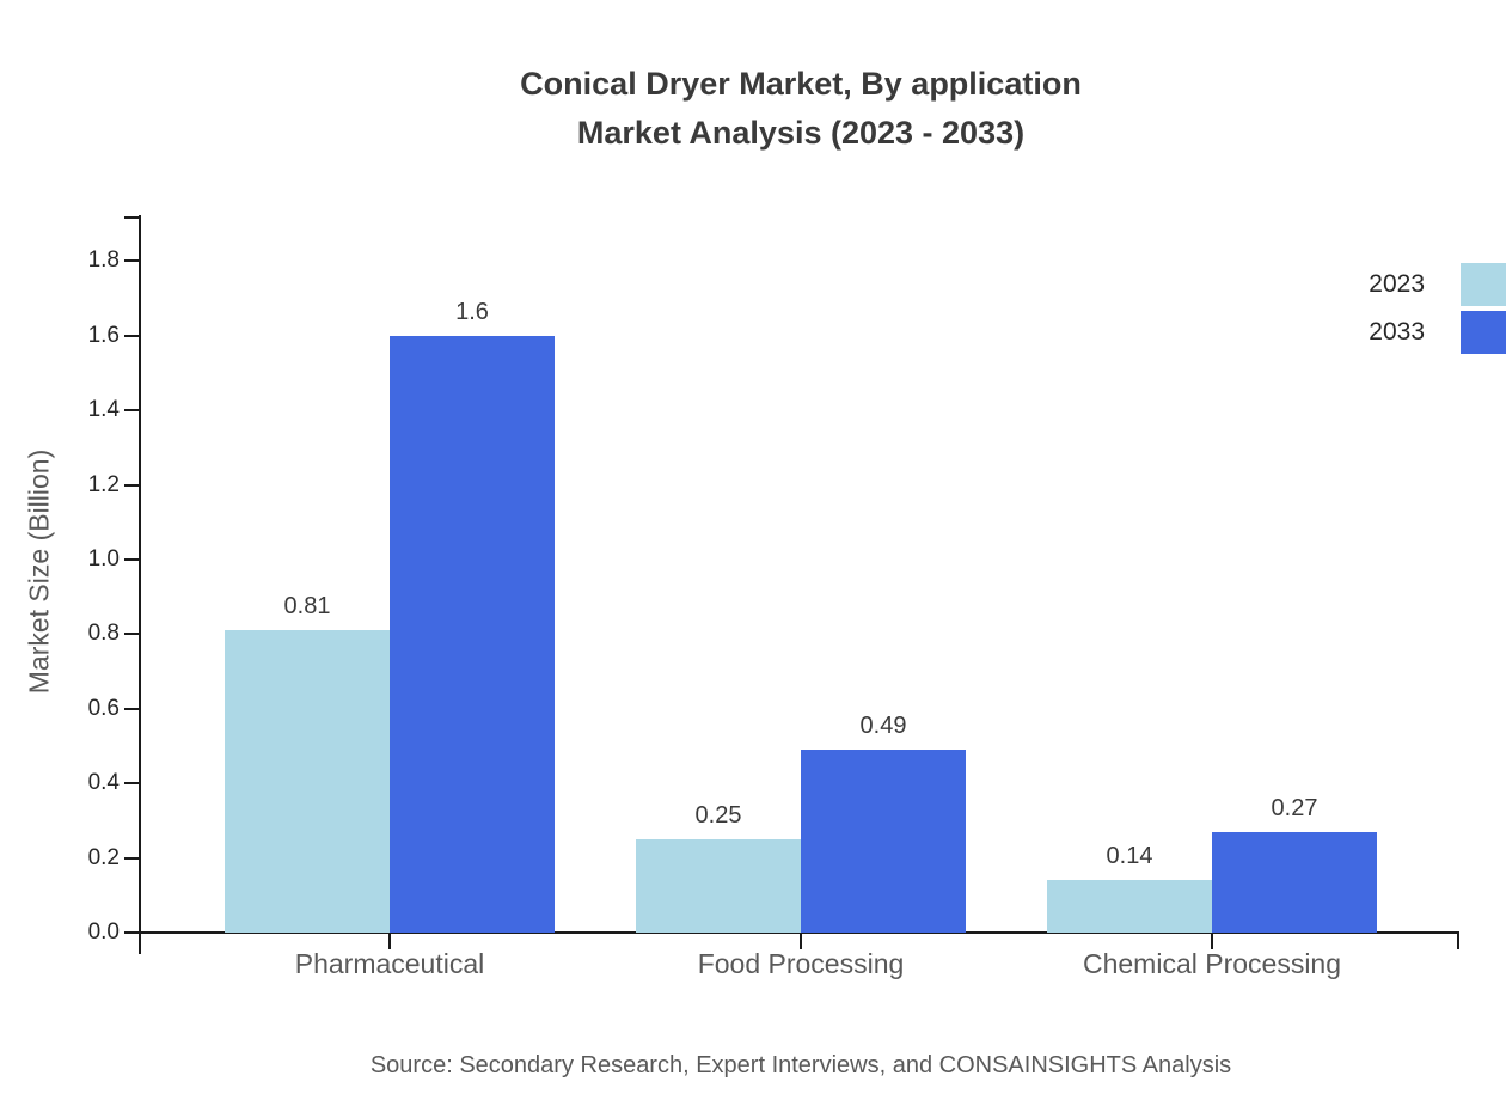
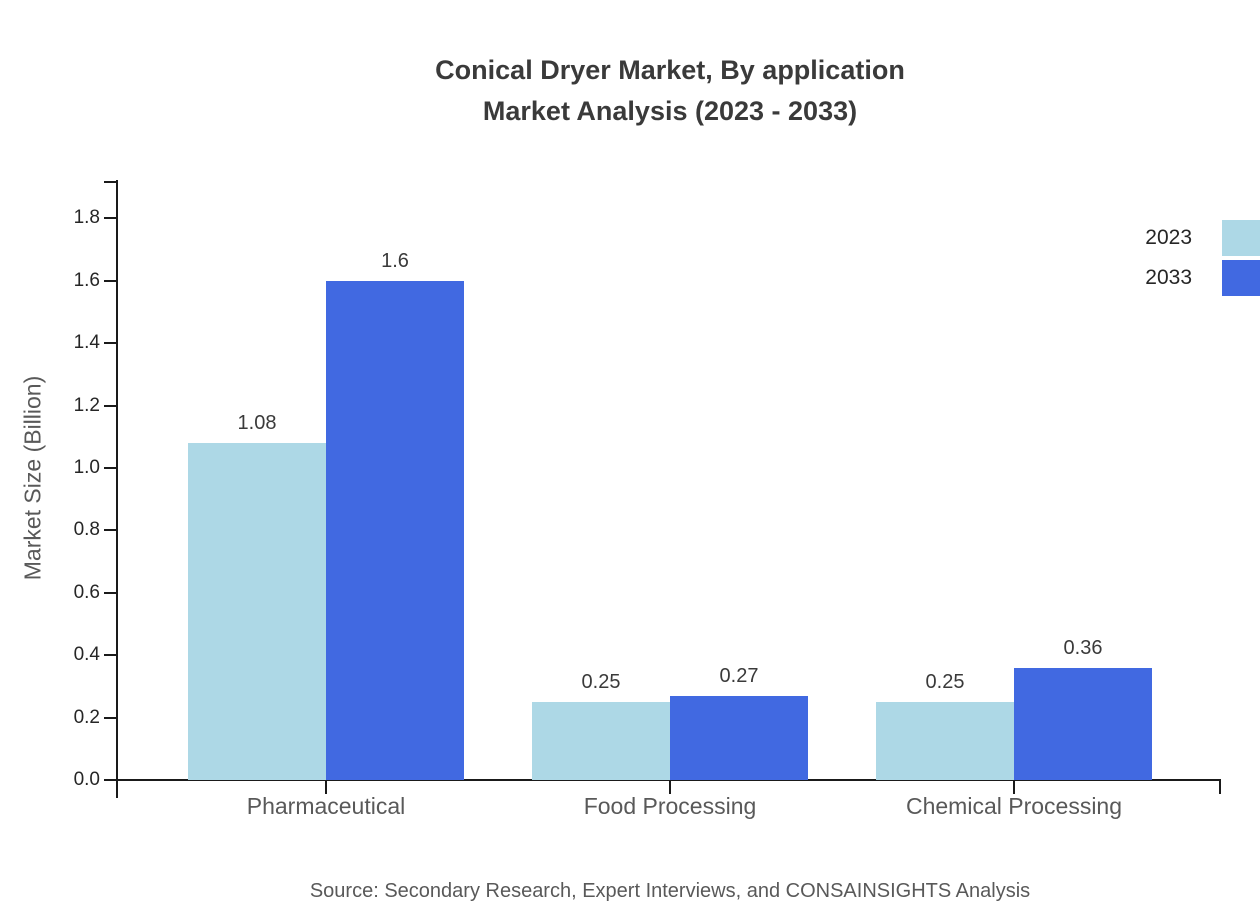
2023/Pharmaceutical: 0.81 -> 1.08
2033/Food Processing: 0.49 -> 0.27
2023/Chemical Processing: 0.14 -> 0.25
2033/Chemical Processing: 0.27 -> 0.36
